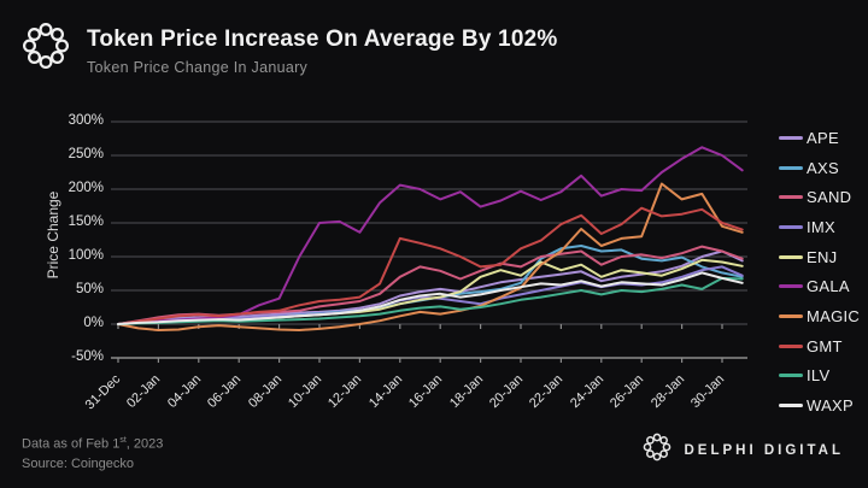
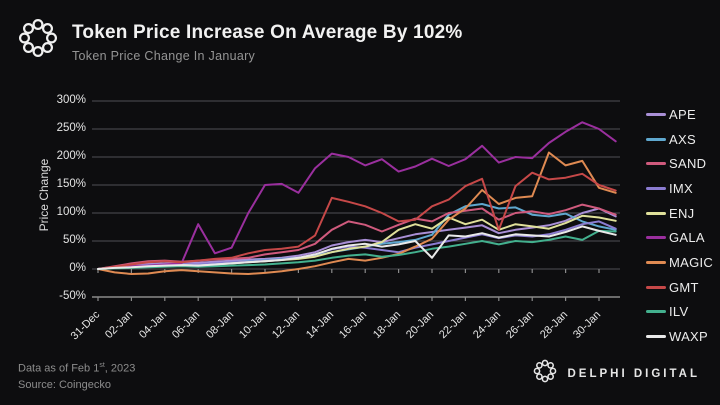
GALA/06-Jan: 10% -> 80%
WAXP/20-Jan: 60% -> 20%
GMT/24-Jan: 130% -> 70%
